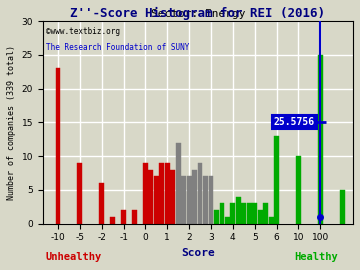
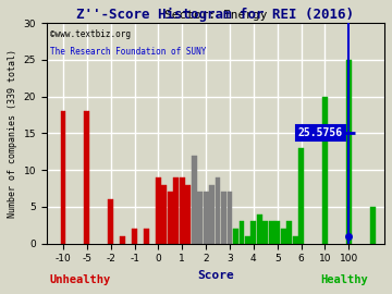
-10: 23 -> 18
-5: 9 -> 18
10: 10 -> 20
